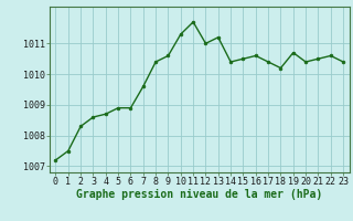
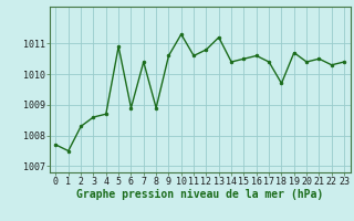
0: 1007.2 -> 1007.7
5: 1008.9 -> 1010.9
7: 1009.6 -> 1010.4
8: 1010.4 -> 1008.9
11: 1011.7 -> 1010.6
12: 1011.0 -> 1010.8
18: 1010.2 -> 1009.7
22: 1010.6 -> 1010.3
